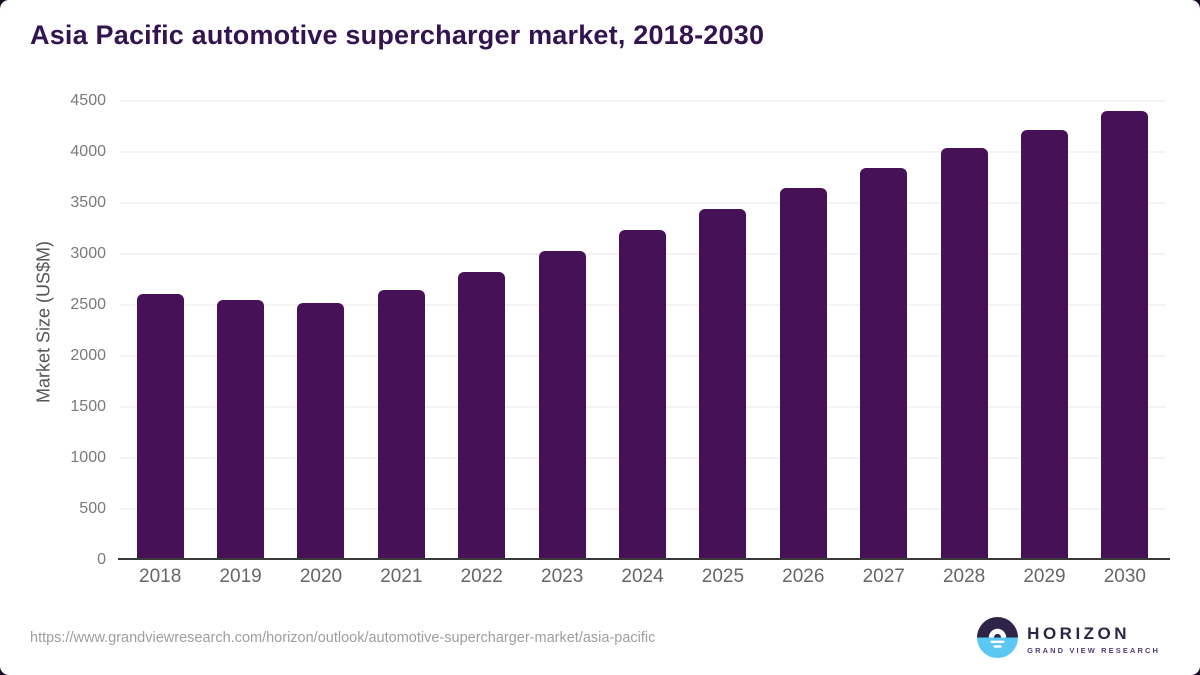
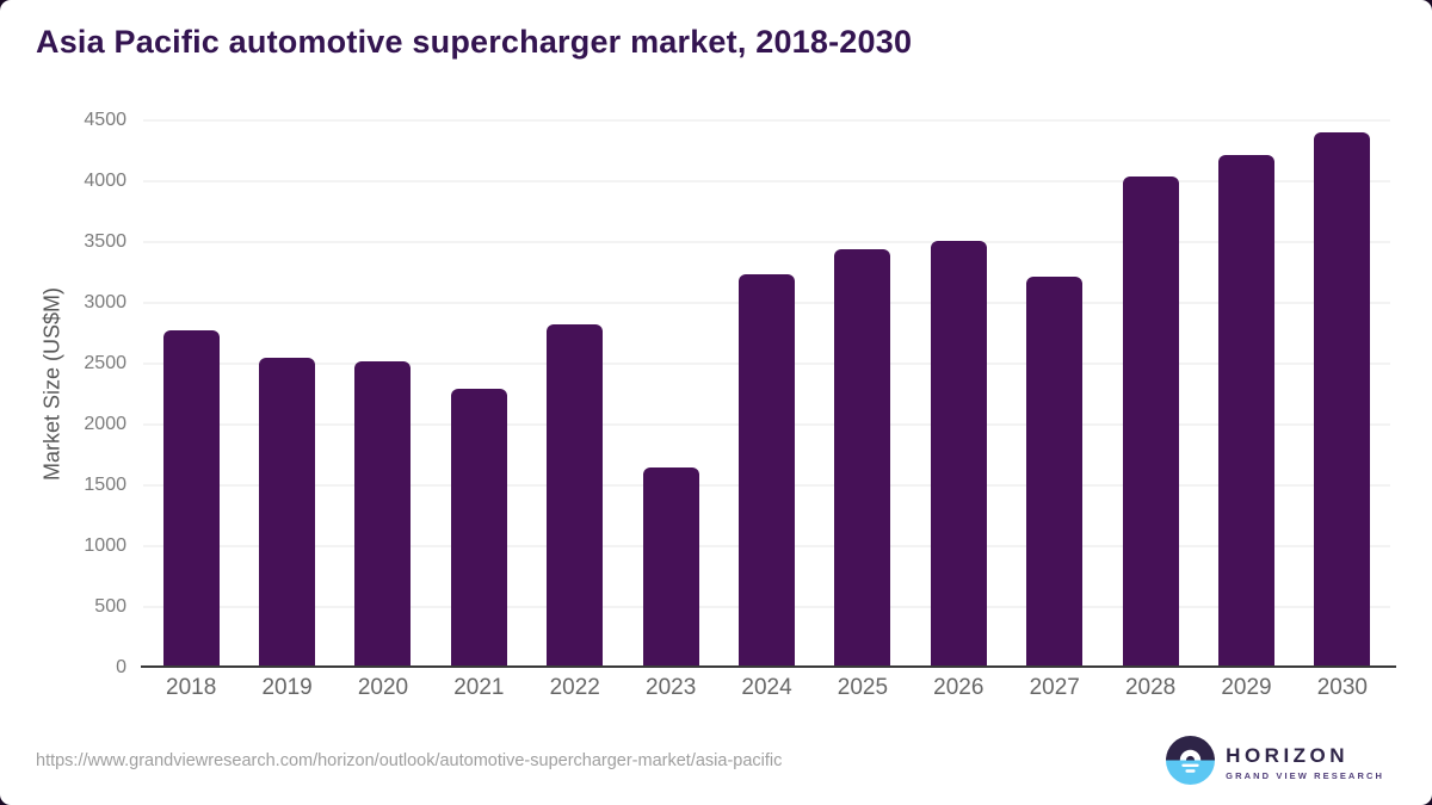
2018: 2610 -> 2770
2021: 2650 -> 2290
2023: 3030 -> 1650
2026: 3640 -> 3510
2027: 3840 -> 3220
